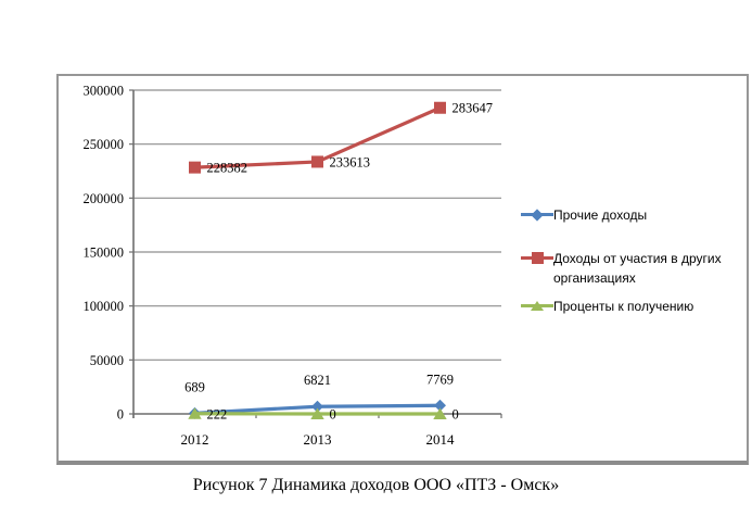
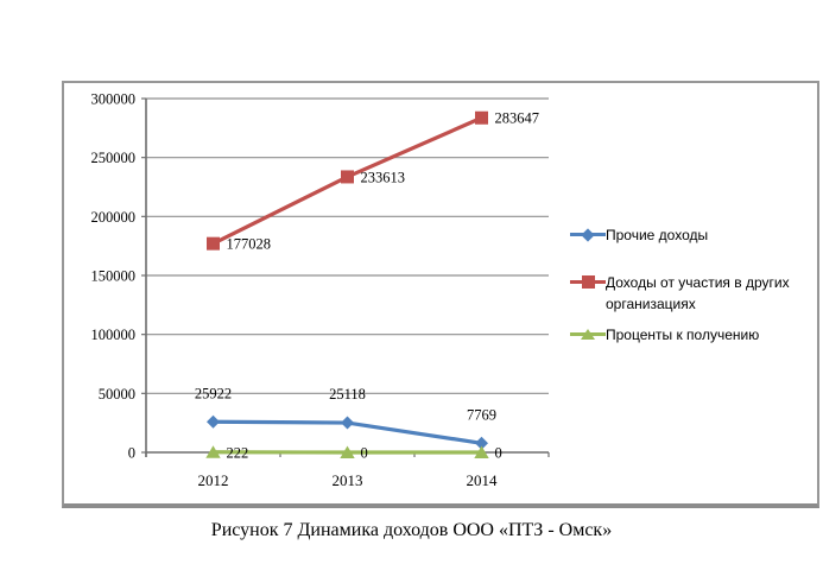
Прочие доходы/2012: 689 -> 25922
Доходы от участия в других организациях/2012: 228382 -> 177028
Прочие доходы/2013: 6821 -> 25118
